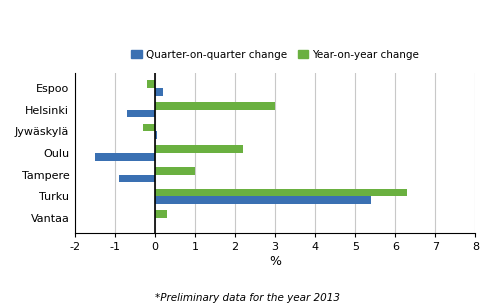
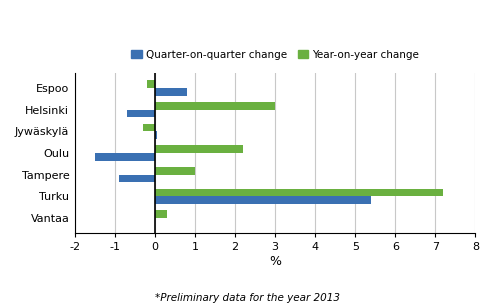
Quarter-on-quarter change/Espoo: 0.20 -> 0.80
Year-on-year change/Turku: 6.3 -> 7.2
